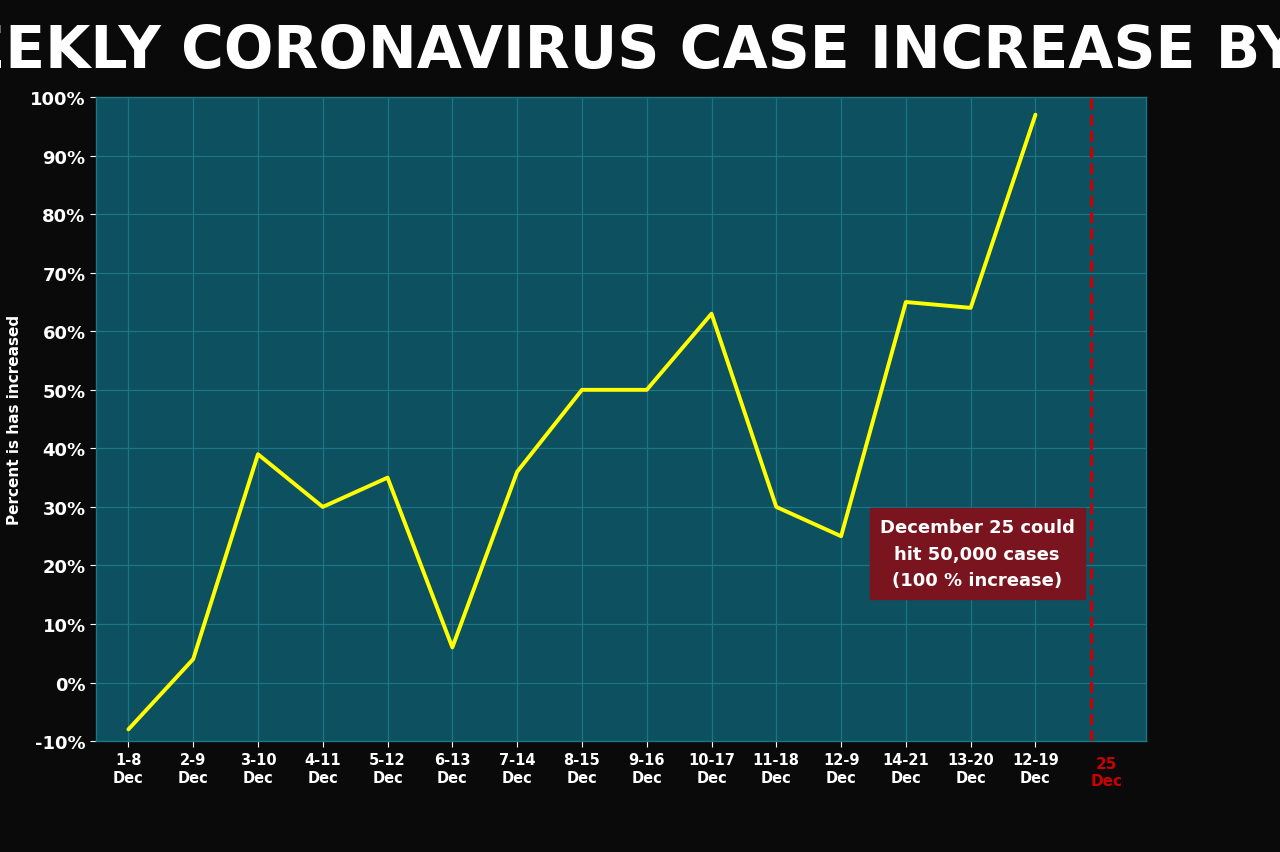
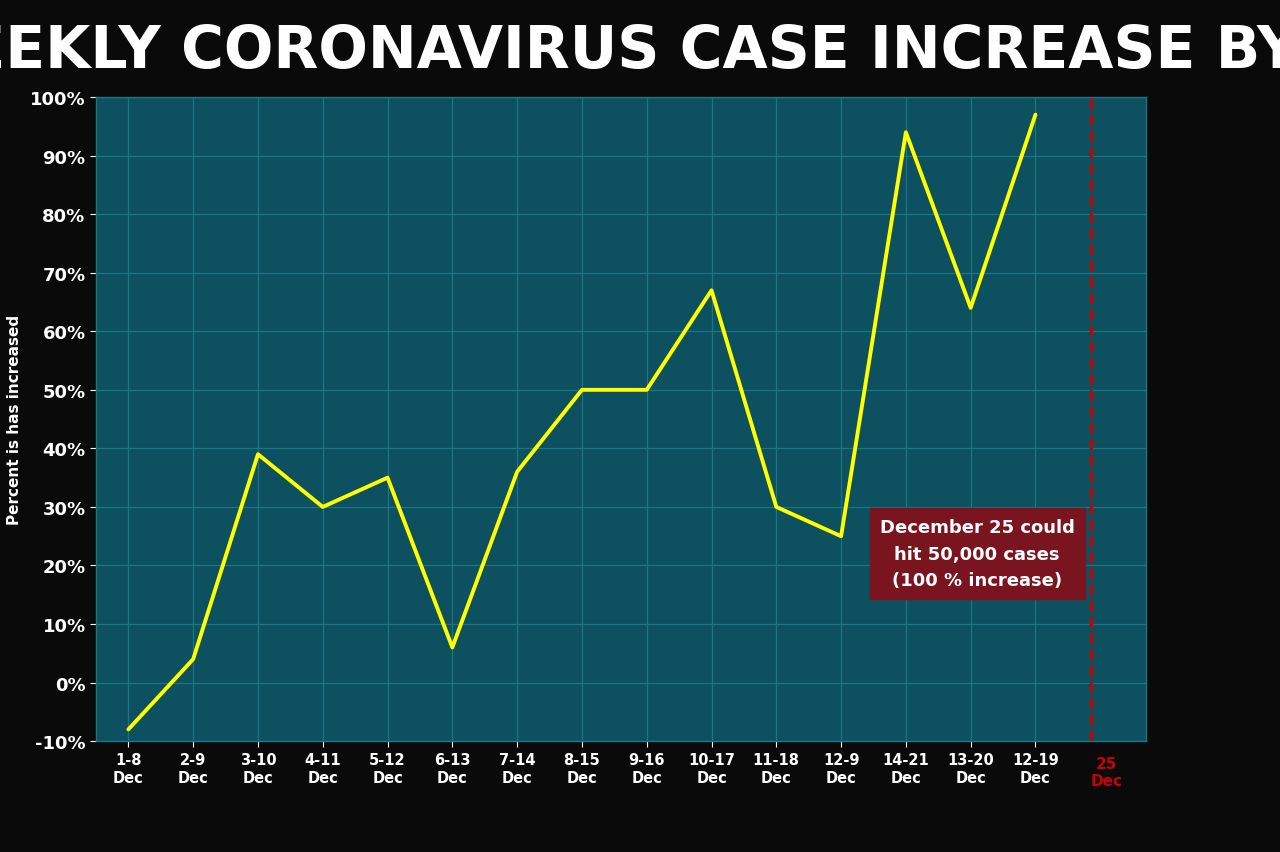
10-17 Dec: 63% -> 67%
14-21 Dec: 65% -> 94%
